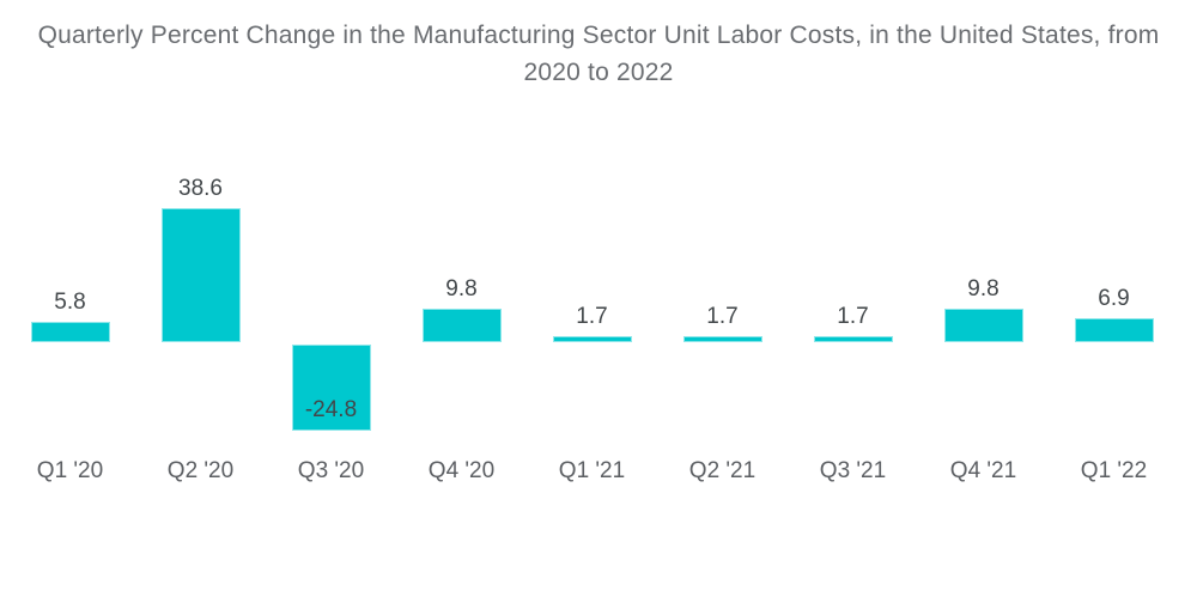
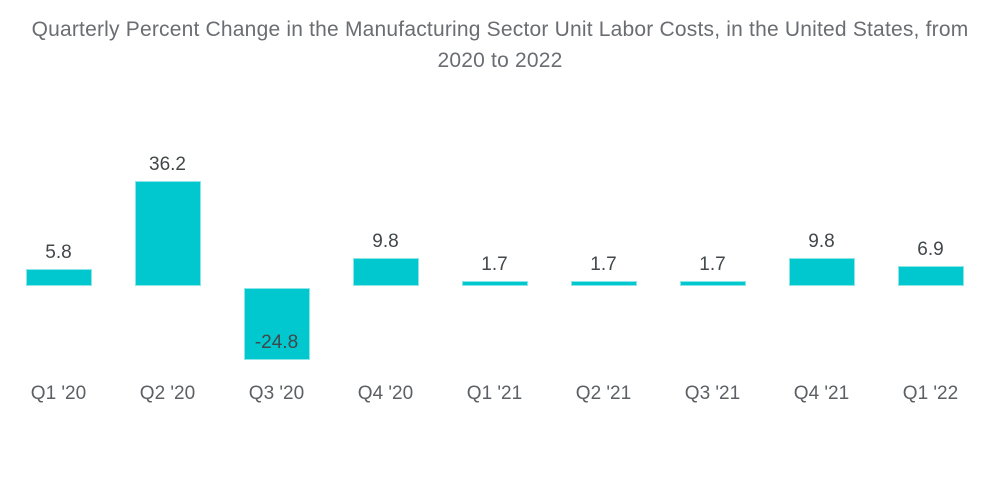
Q2 '20: 38.6 -> 36.2
